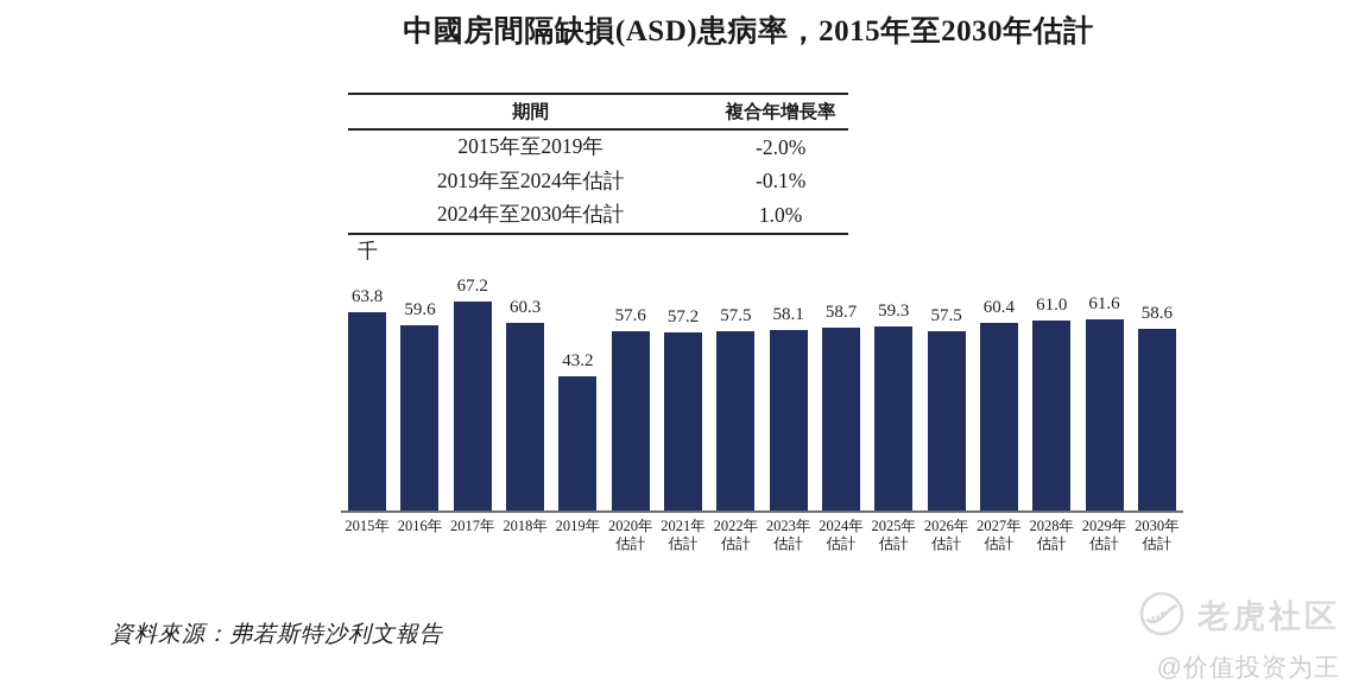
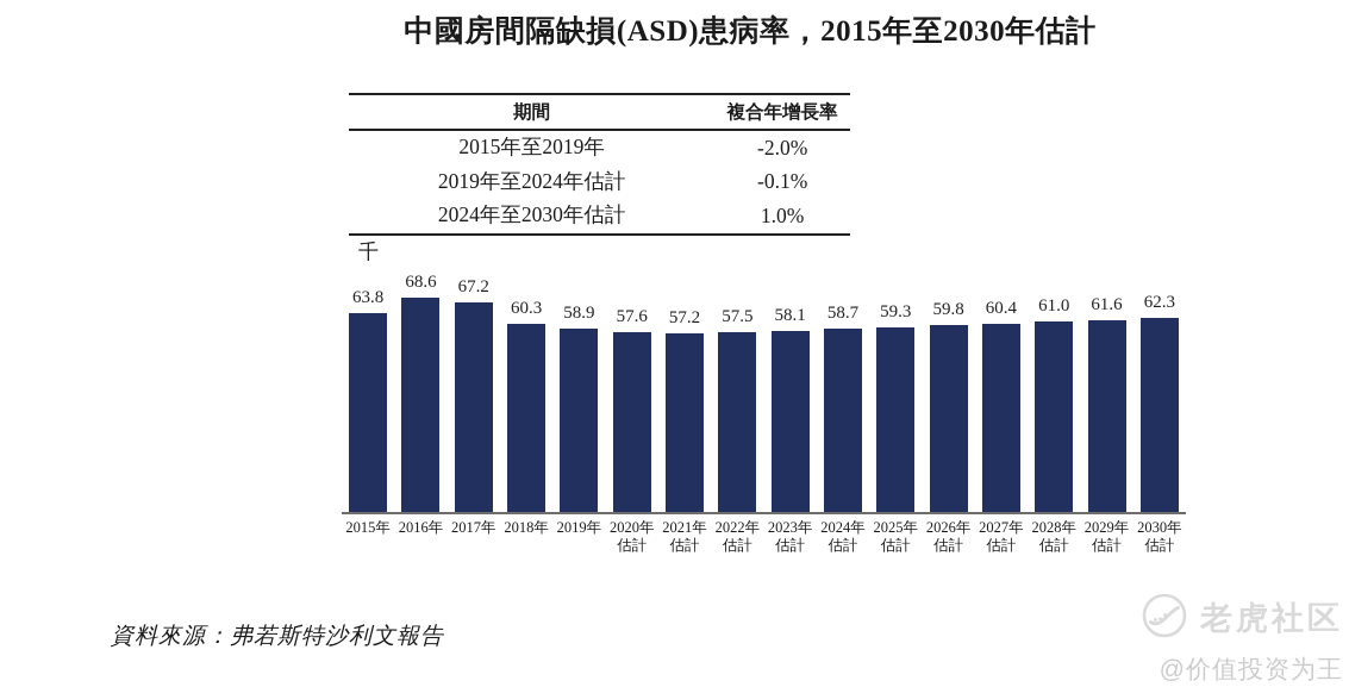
2016年: 59.6 -> 68.6
2019年: 43.2 -> 58.9
2026年: 57.5 -> 59.8
2030年: 58.6 -> 62.3
